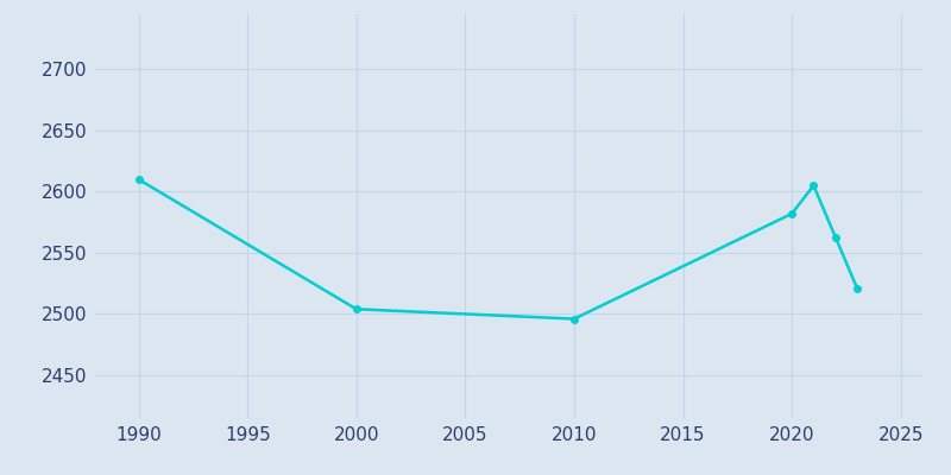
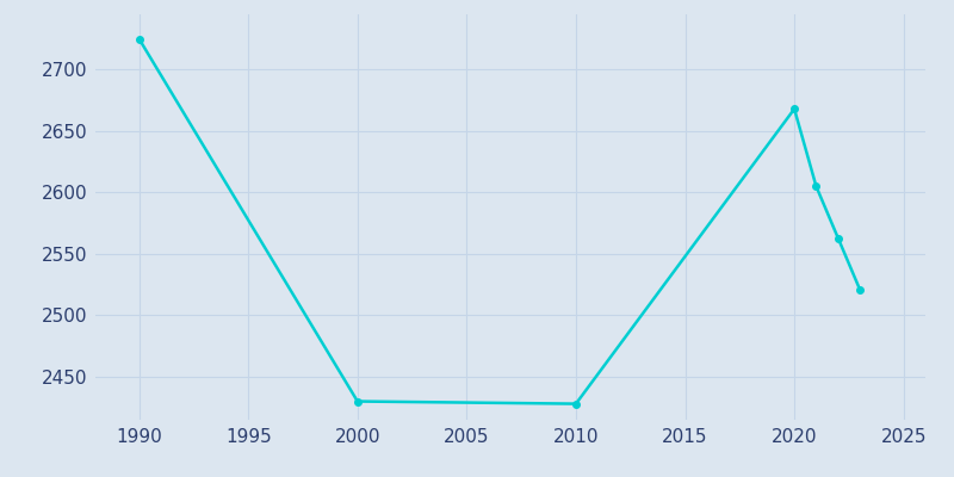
1990: 2610 -> 2725
2000: 2504 -> 2430
2010: 2496 -> 2428
2020: 2582 -> 2668
